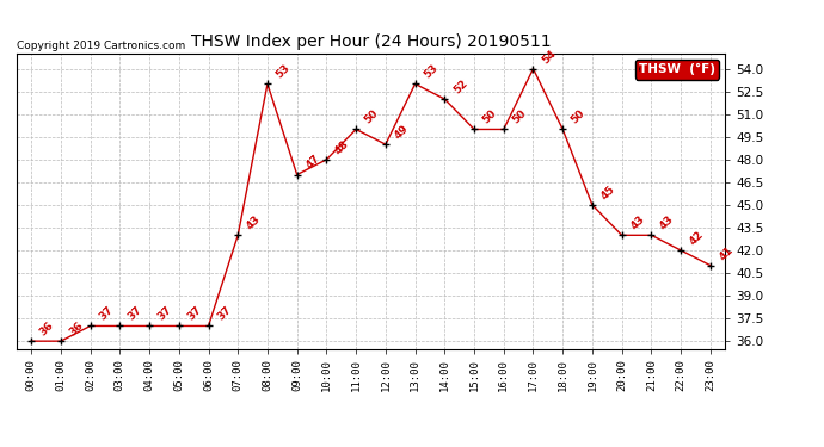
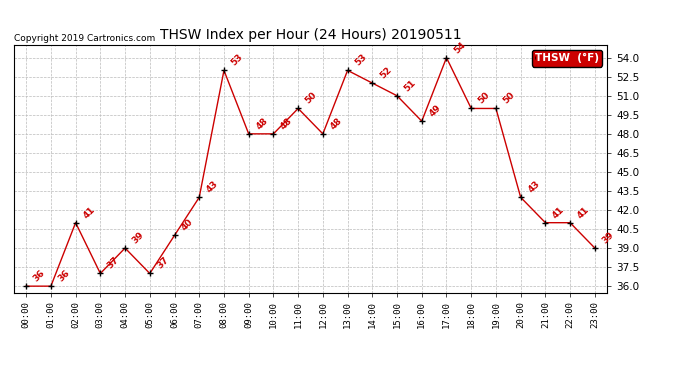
02:00: 37 -> 41
04:00: 37 -> 39
06:00: 37 -> 40
09:00: 47 -> 48
12:00: 49 -> 48
15:00: 50 -> 51
16:00: 50 -> 49
19:00: 45 -> 50
21:00: 43 -> 41
22:00: 42 -> 41
23:00: 41 -> 39
